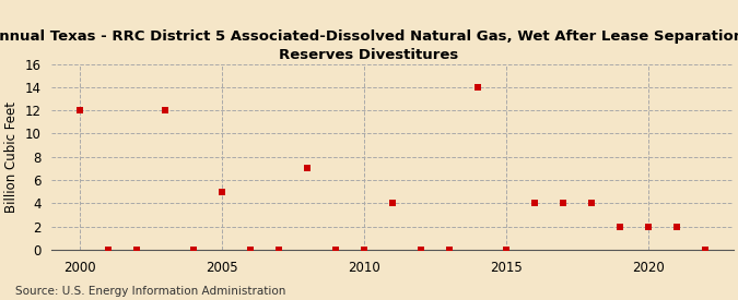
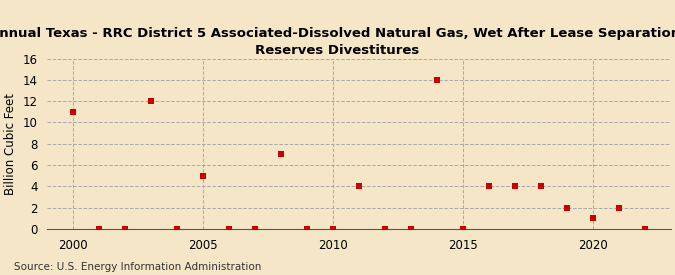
2000: 12 -> 11
2020: 2 -> 1
